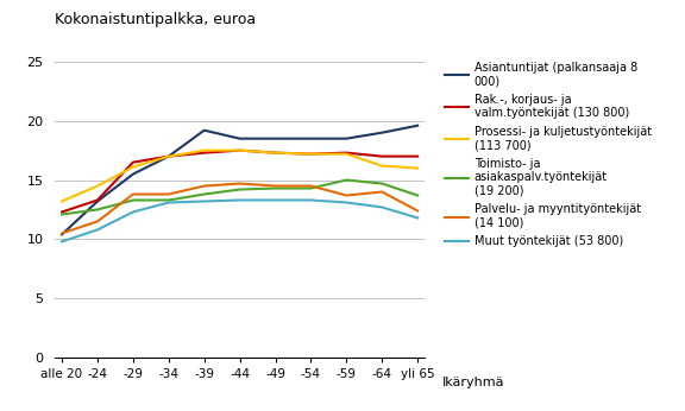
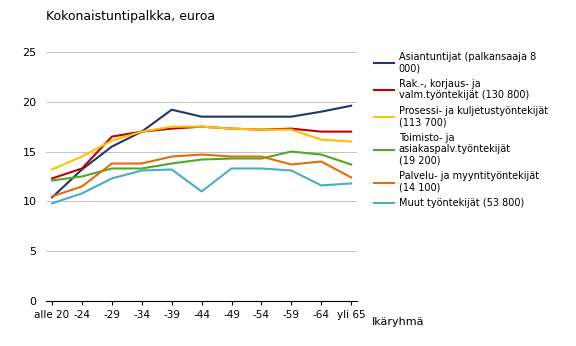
Muut työntekijät (53 800)/-44: 13.3 -> 11.0
Muut työntekijät (53 800)/-64: 12.7 -> 11.6
